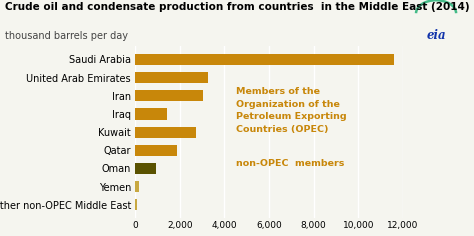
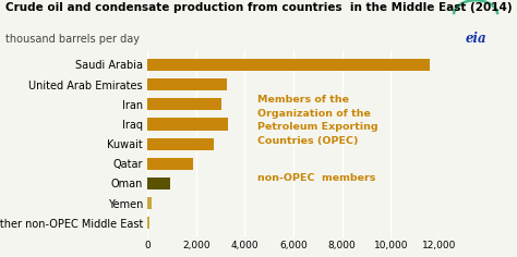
Iraq: 1,450 -> 3,300
